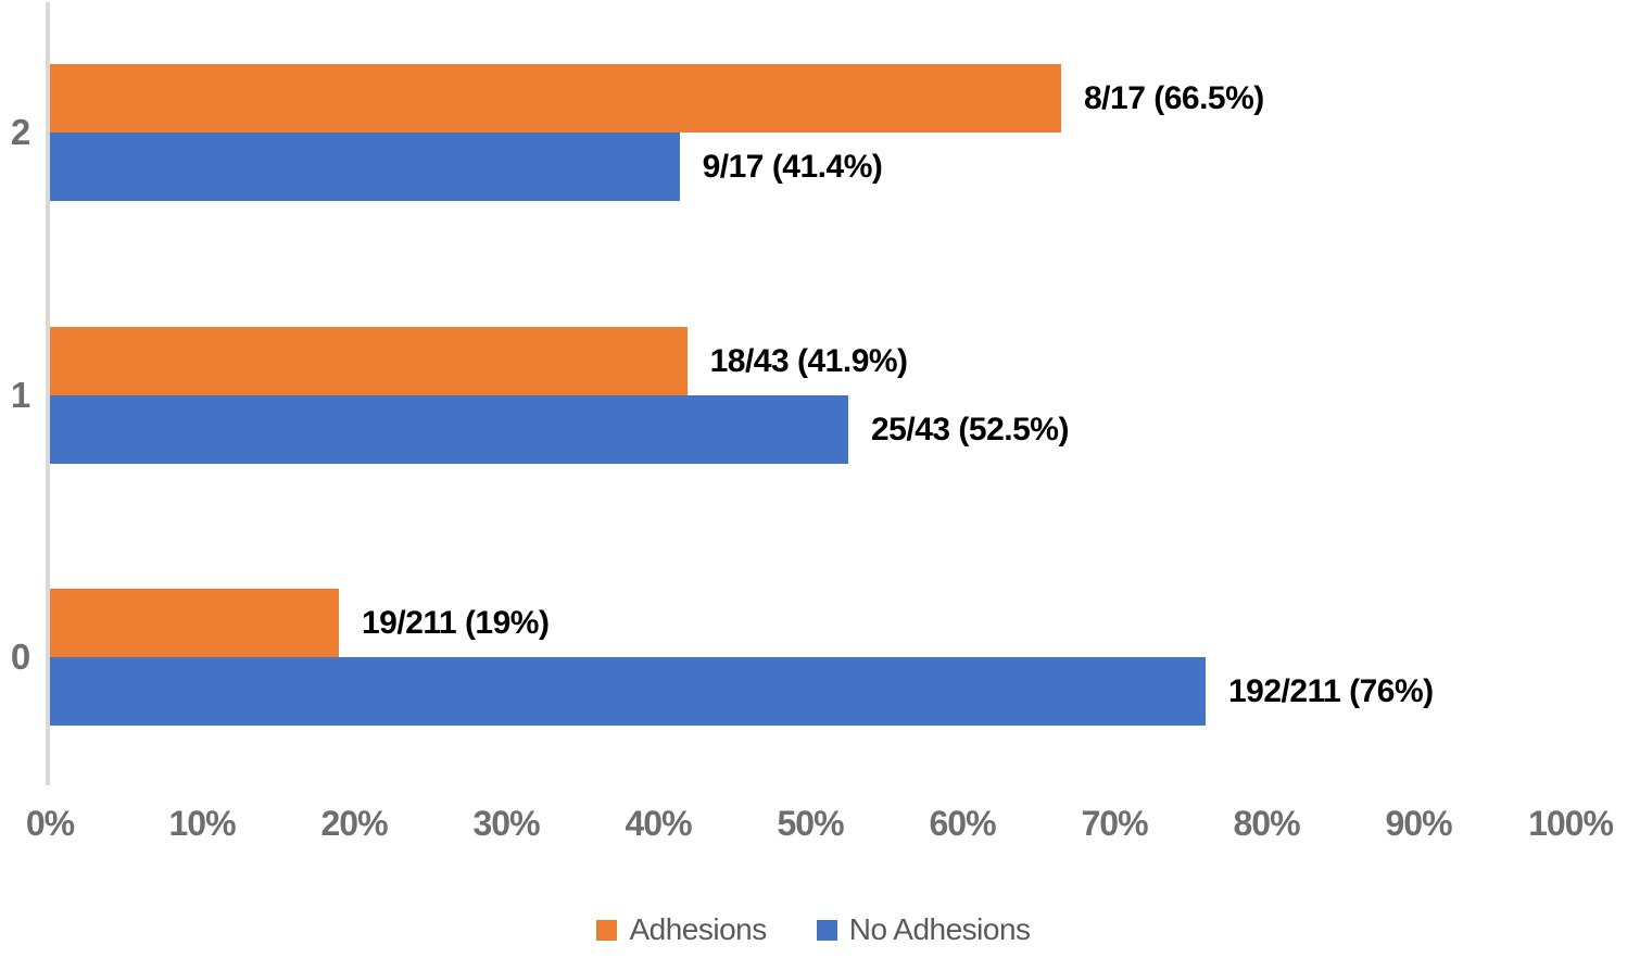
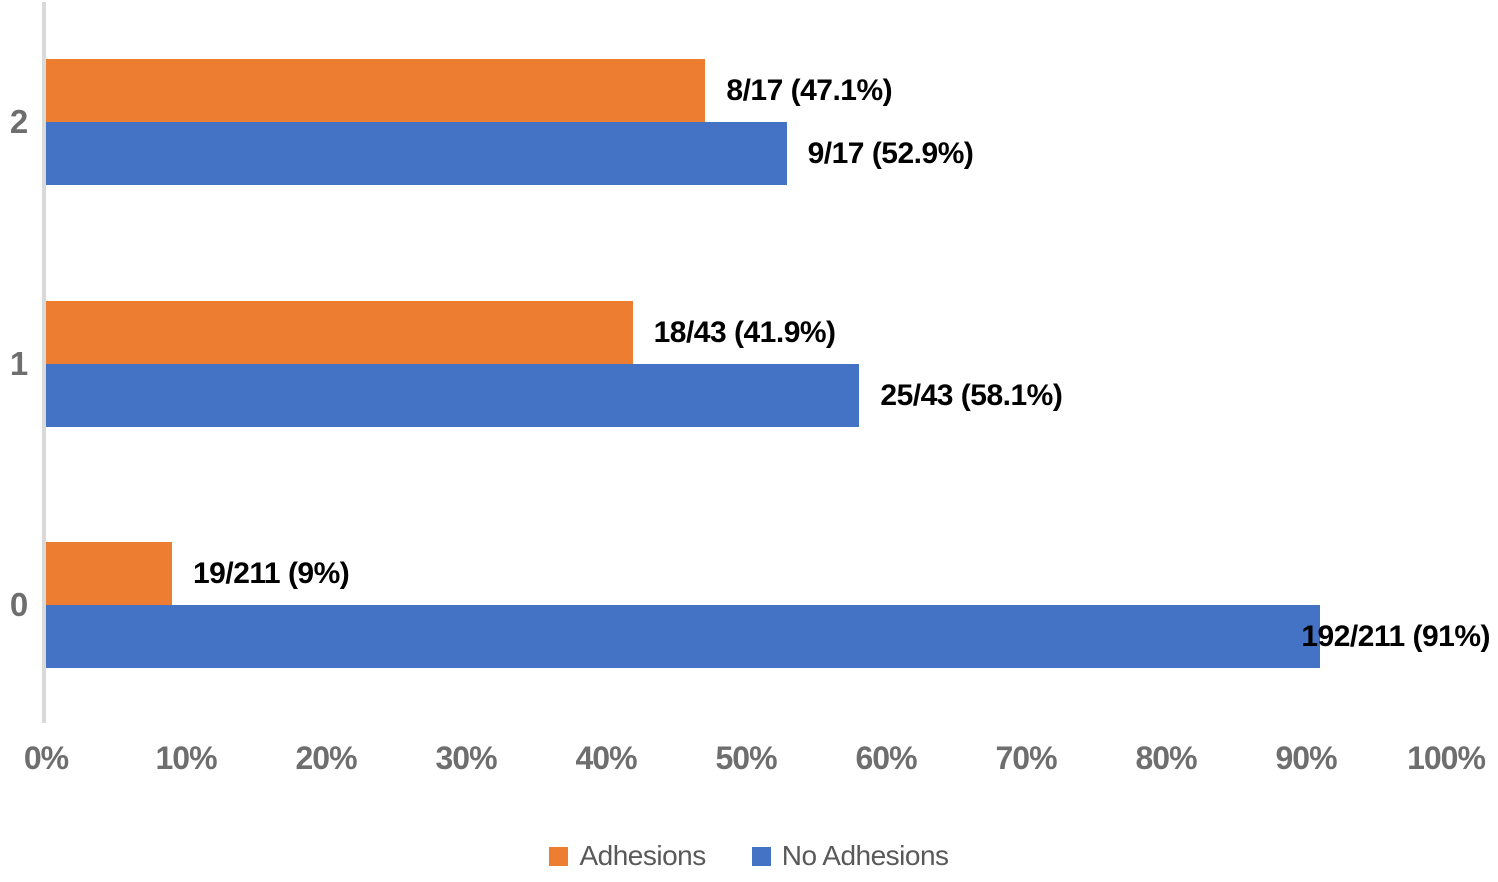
Adhesions/2: 66.5% -> 47.1%
No Adhesions/2: 41.4% -> 52.9%
No Adhesions/1: 52.5% -> 58.1%
Adhesions/0: 19% -> 9%
No Adhesions/0: 76% -> 91%
